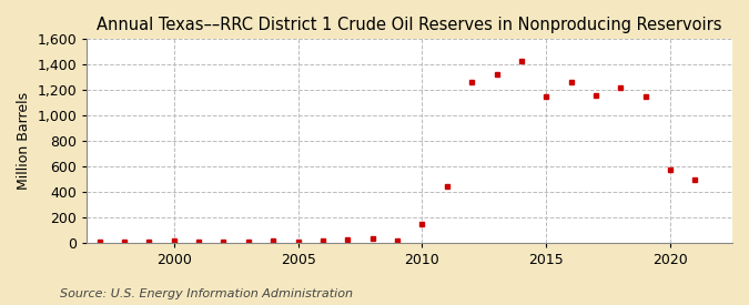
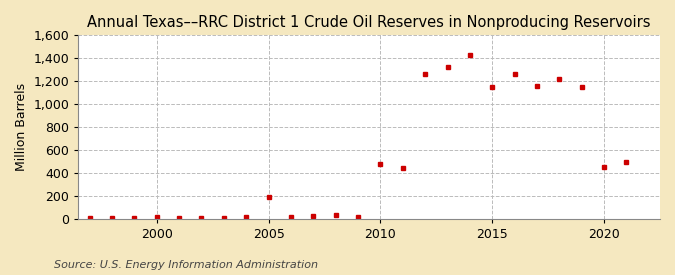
2005: 10 -> 190
2010: 150 -> 480
2020: 570 -> 450
